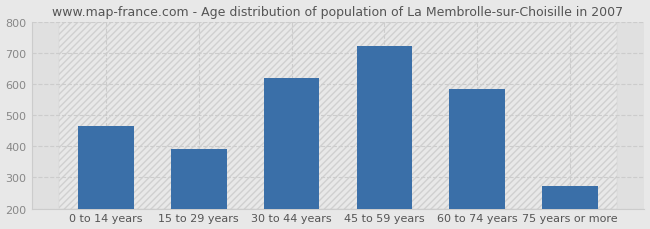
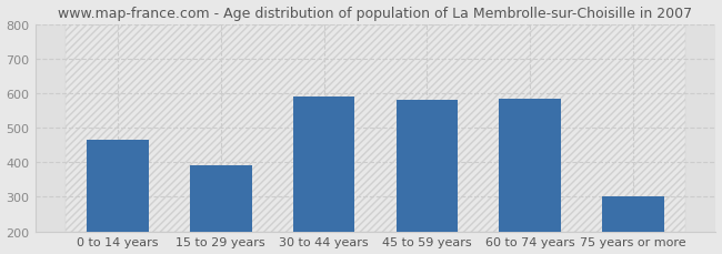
30 to 44 years: 620 -> 590
45 to 59 years: 720 -> 580
75 years or more: 272 -> 300
